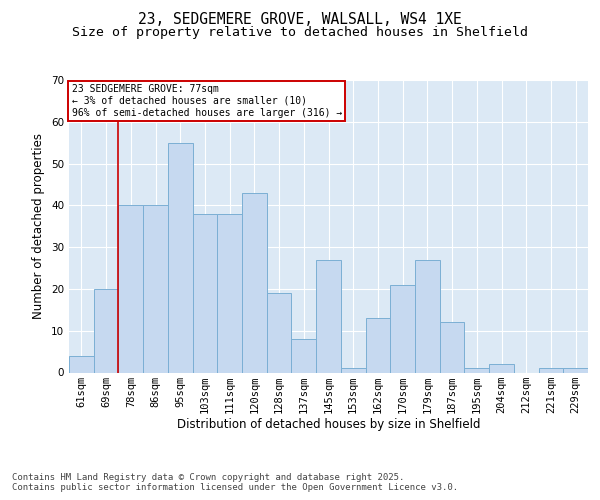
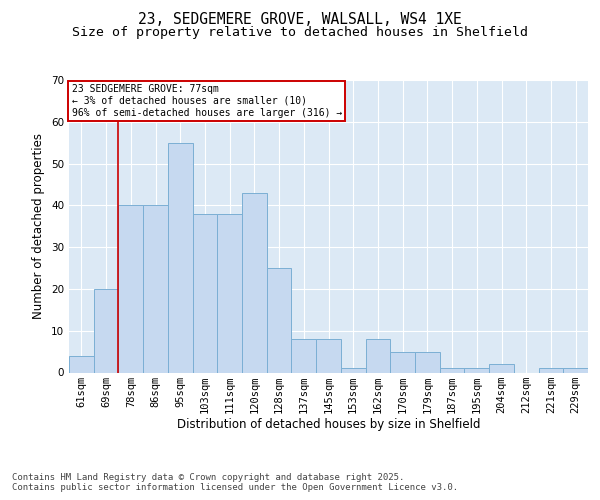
128sqm: 19 -> 25
145sqm: 27 -> 8
162sqm: 13 -> 8
170sqm: 21 -> 5
179sqm: 27 -> 5
187sqm: 12 -> 1
